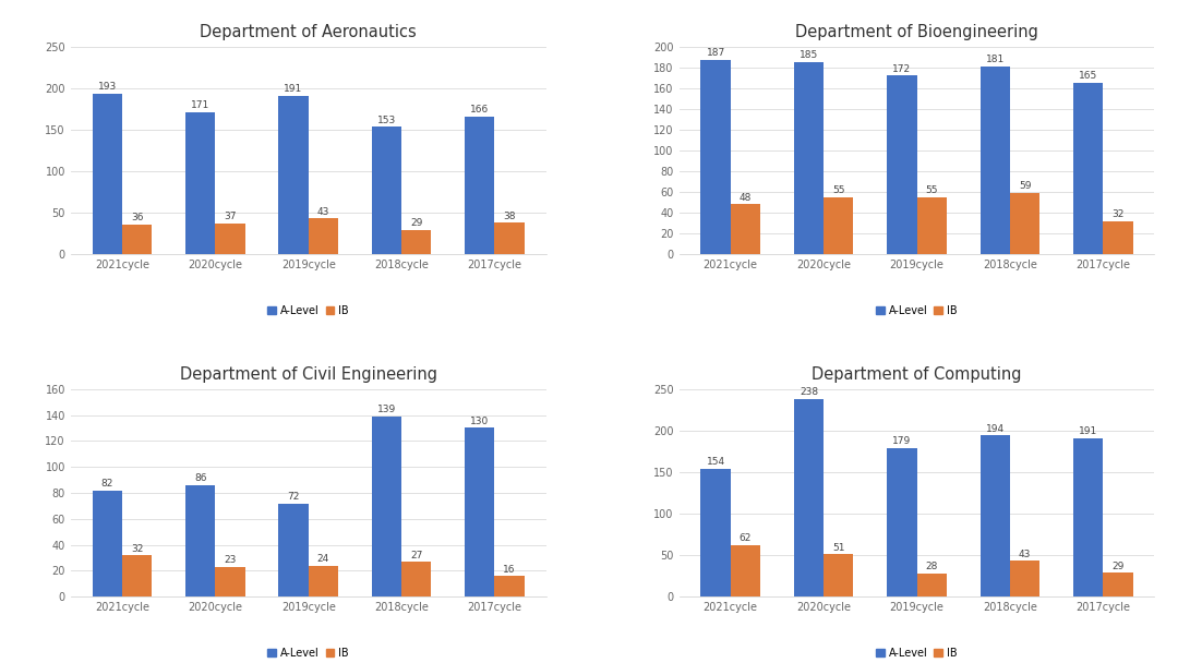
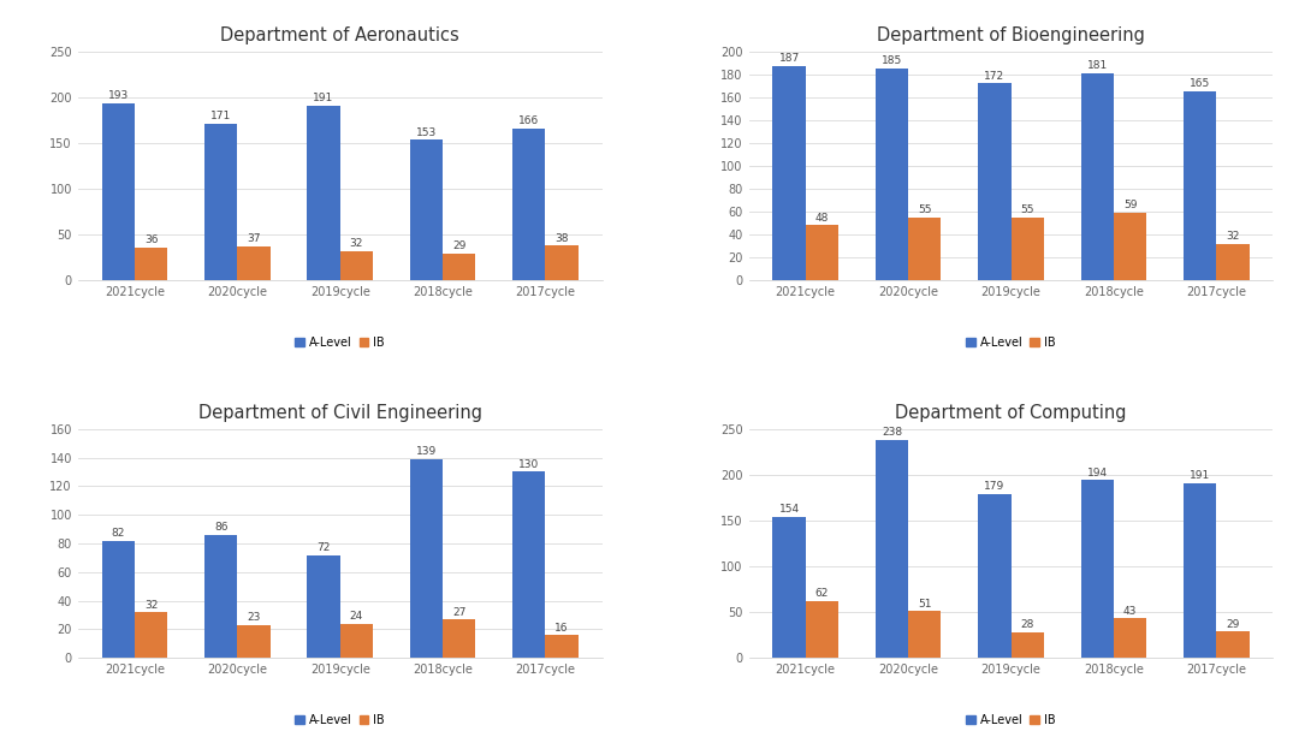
Department of Aeronautics/IB/2019cycle: 43 -> 32
